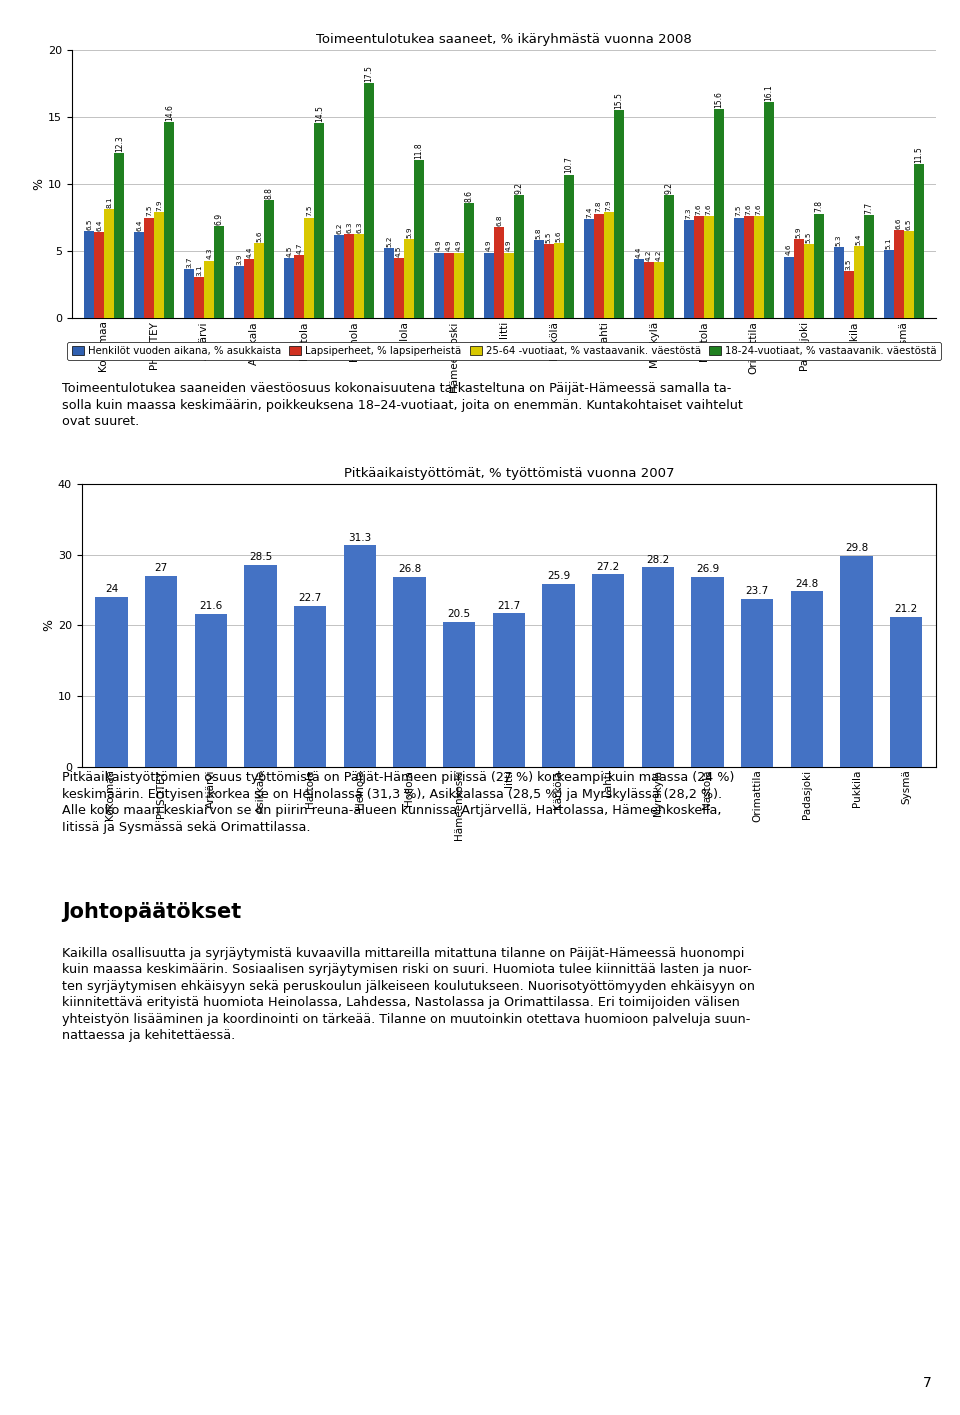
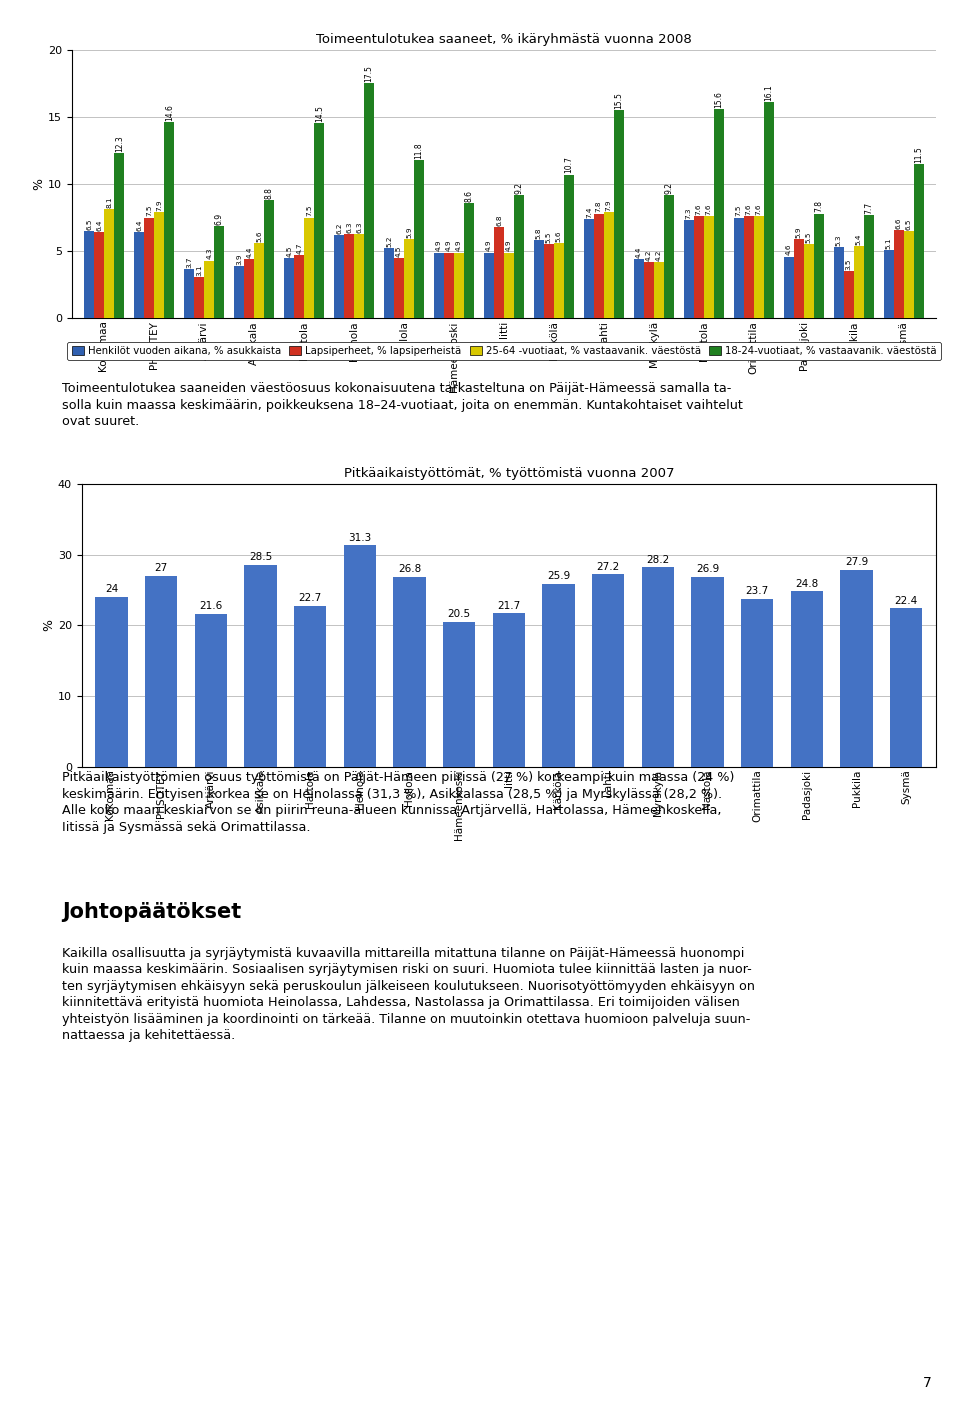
Pitkäaikaistyöttömät, % työttömistä vuonna 2007/Pukkila: 29.8 -> 27.9
Pitkäaikaistyöttömät, % työttömistä vuonna 2007/Sysmä: 21.2 -> 22.4
